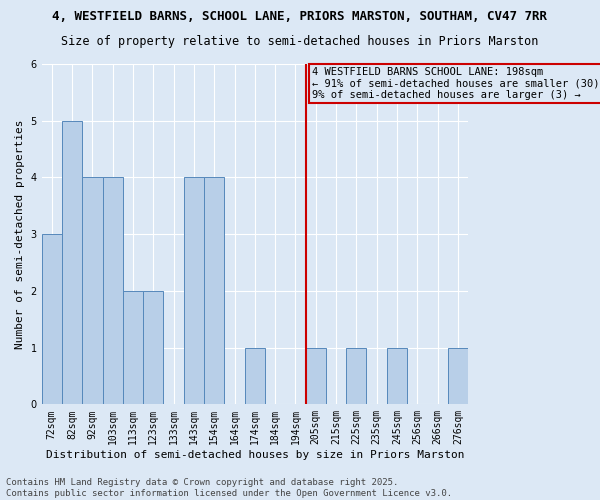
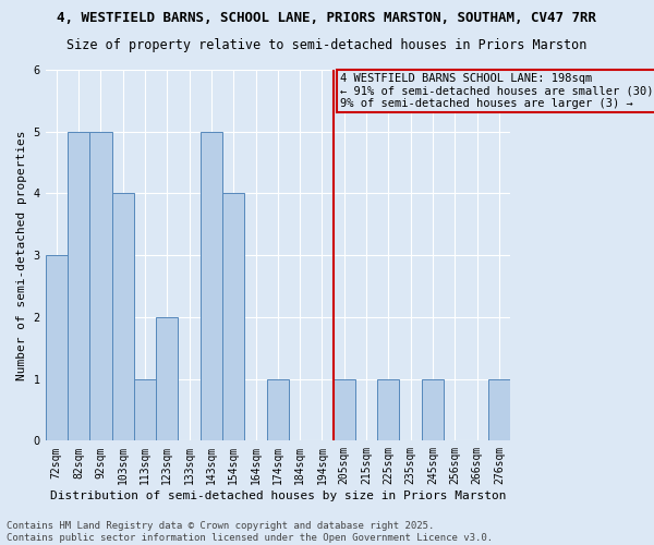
92sqm: 4 -> 5
113sqm: 2 -> 1
143sqm: 4 -> 5
